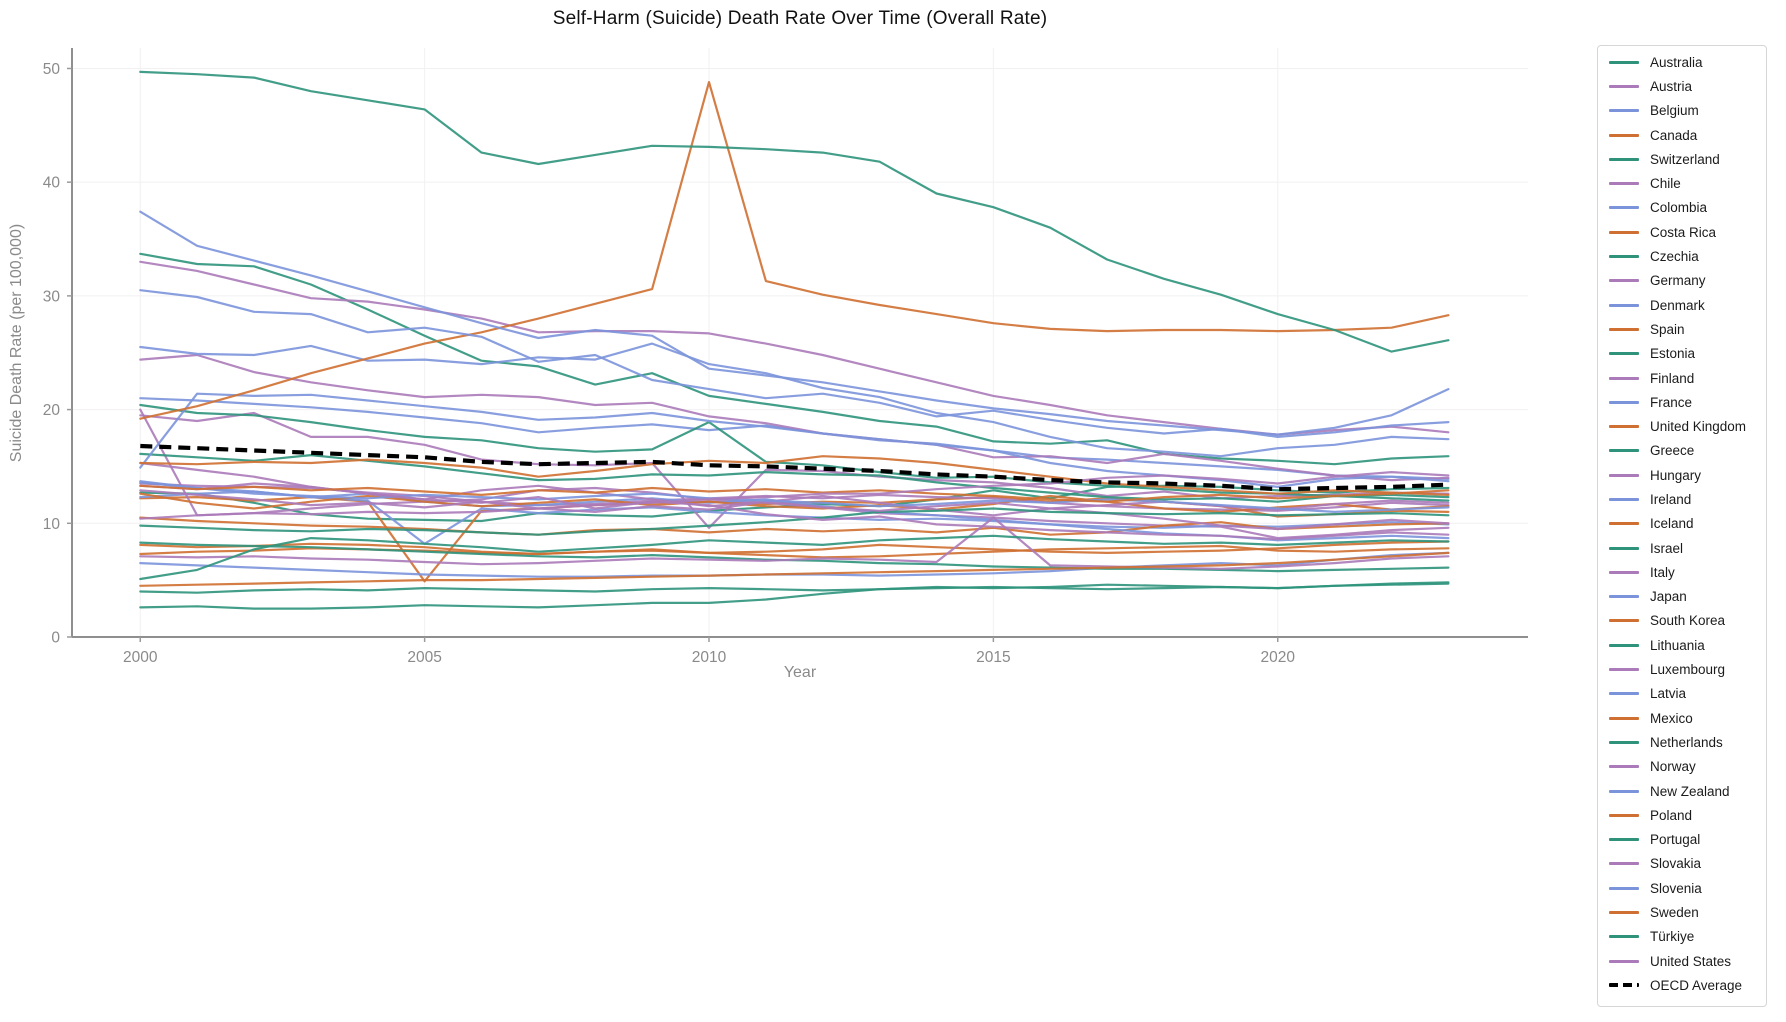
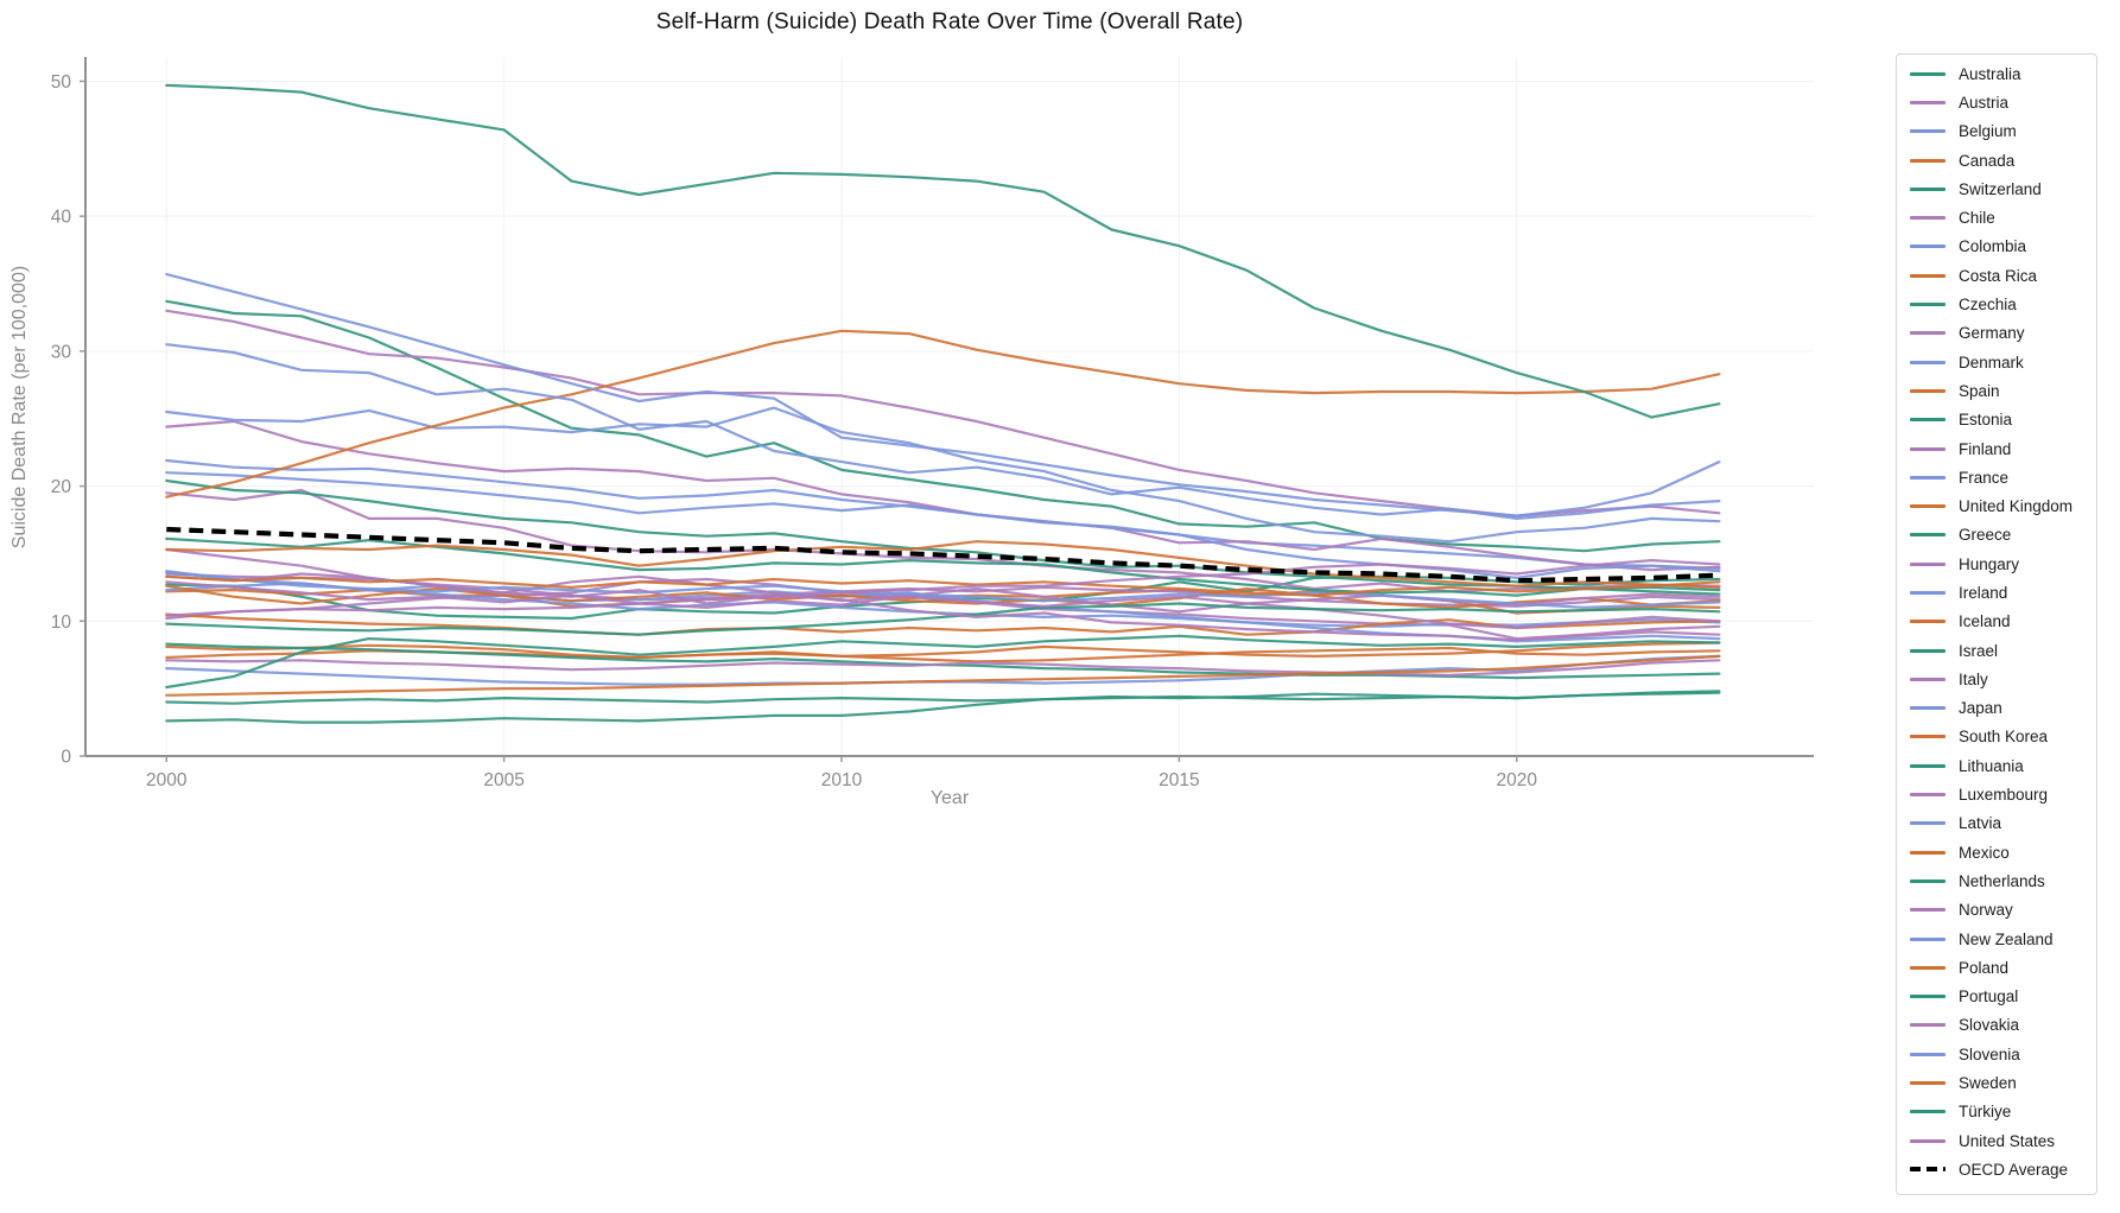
Chile/2000: 20.0 -> 10.2
France/2000: 14.9 -> 21.9
Latvia/2000: 37.4 -> 35.7
Canada/2005: 4.9 -> 11.9
Denmark/2005: 8.2 -> 11.6
Austria/2010: 9.6 -> 15.0
Switzerland/2010: 18.9 -> 15.9
South Korea/2010: 48.8 -> 31.5
Italy/2015: 10.5 -> 6.5
